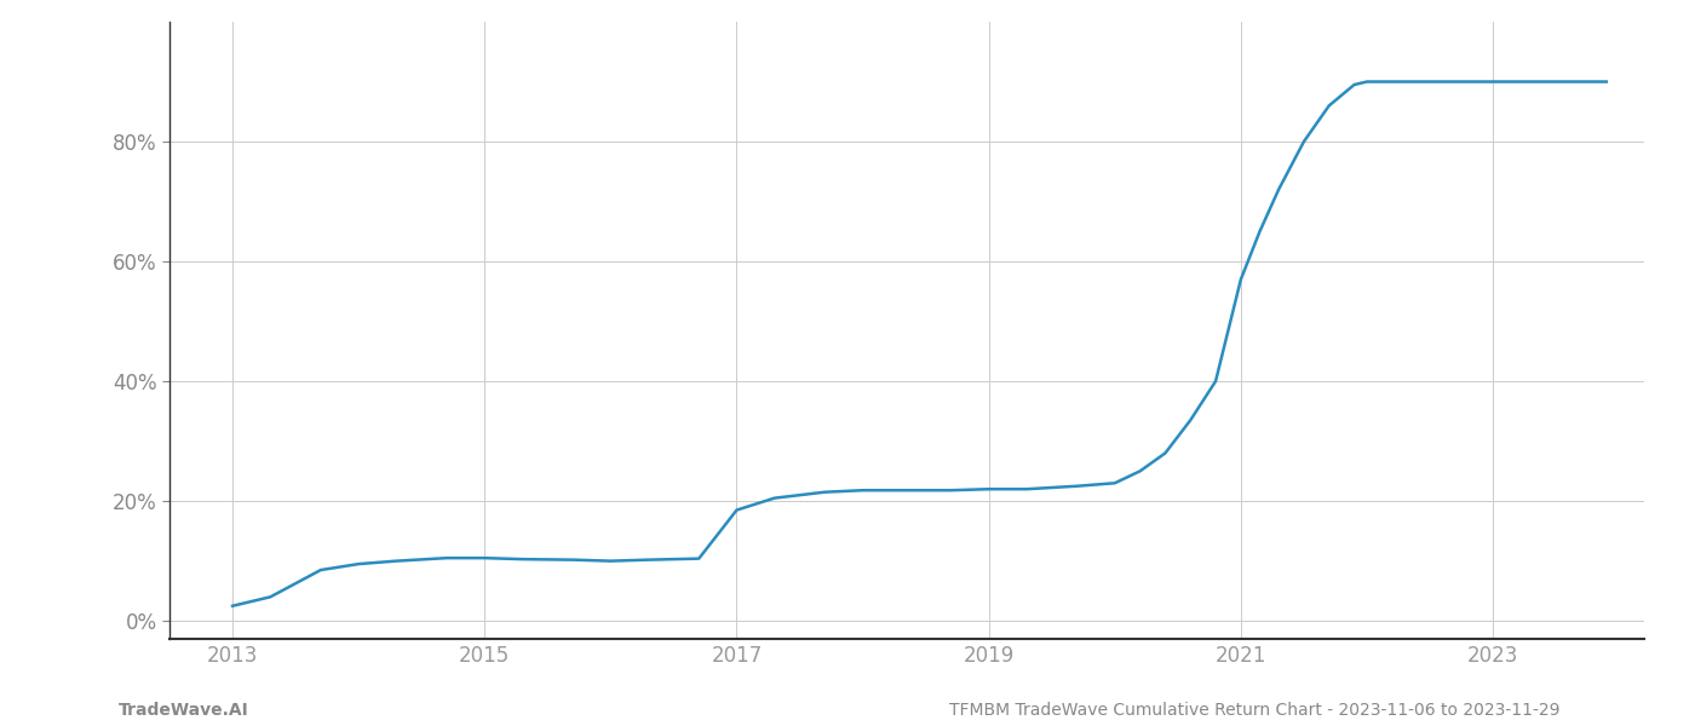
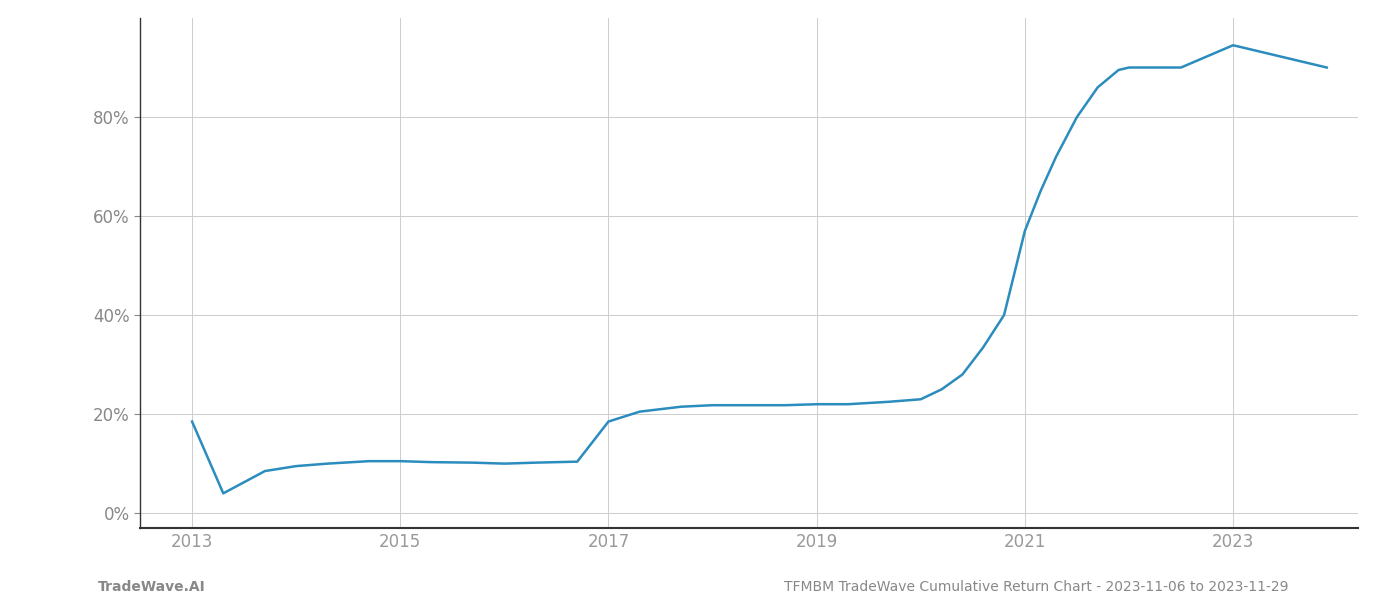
2013: 2.5% -> 18.5%
2023: 90.0% -> 94.5%
